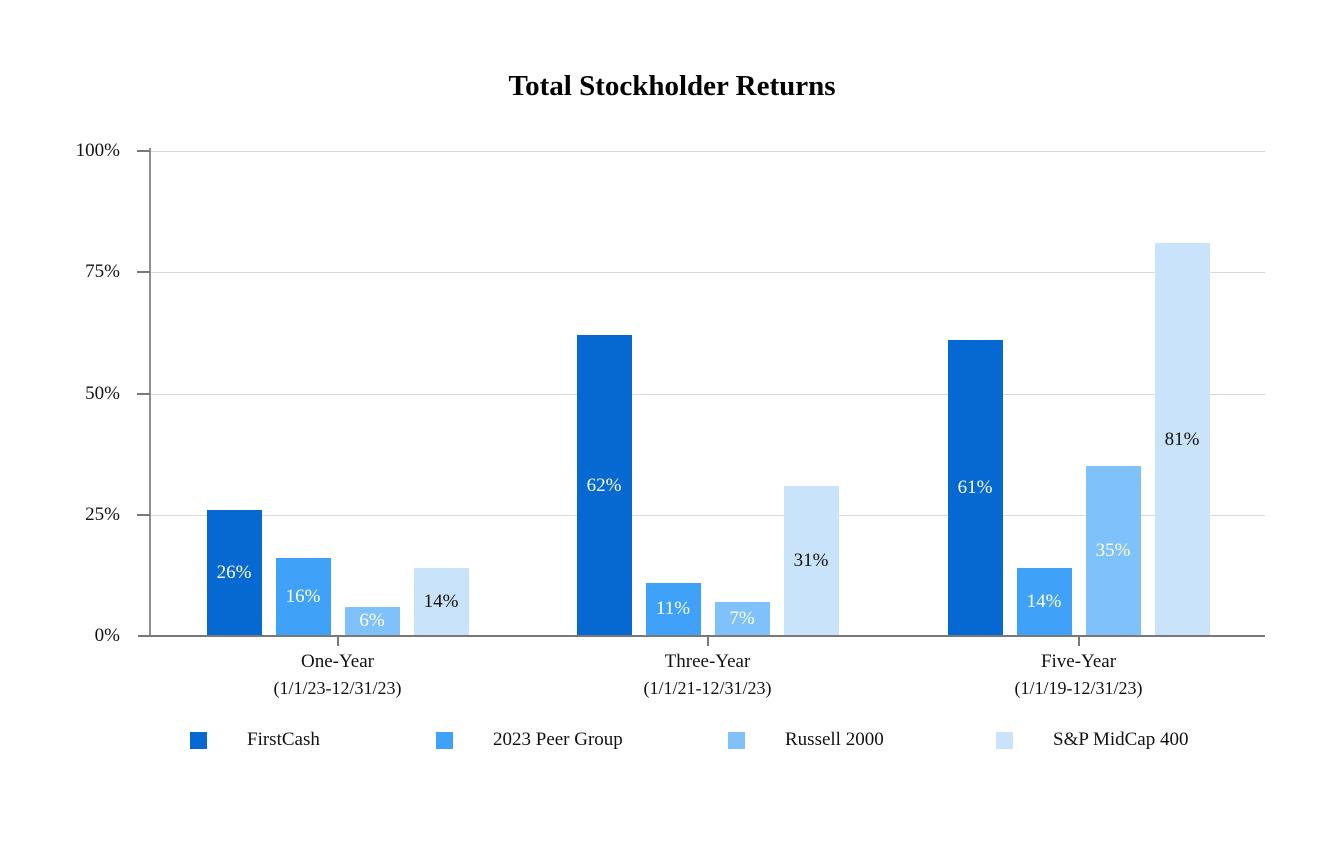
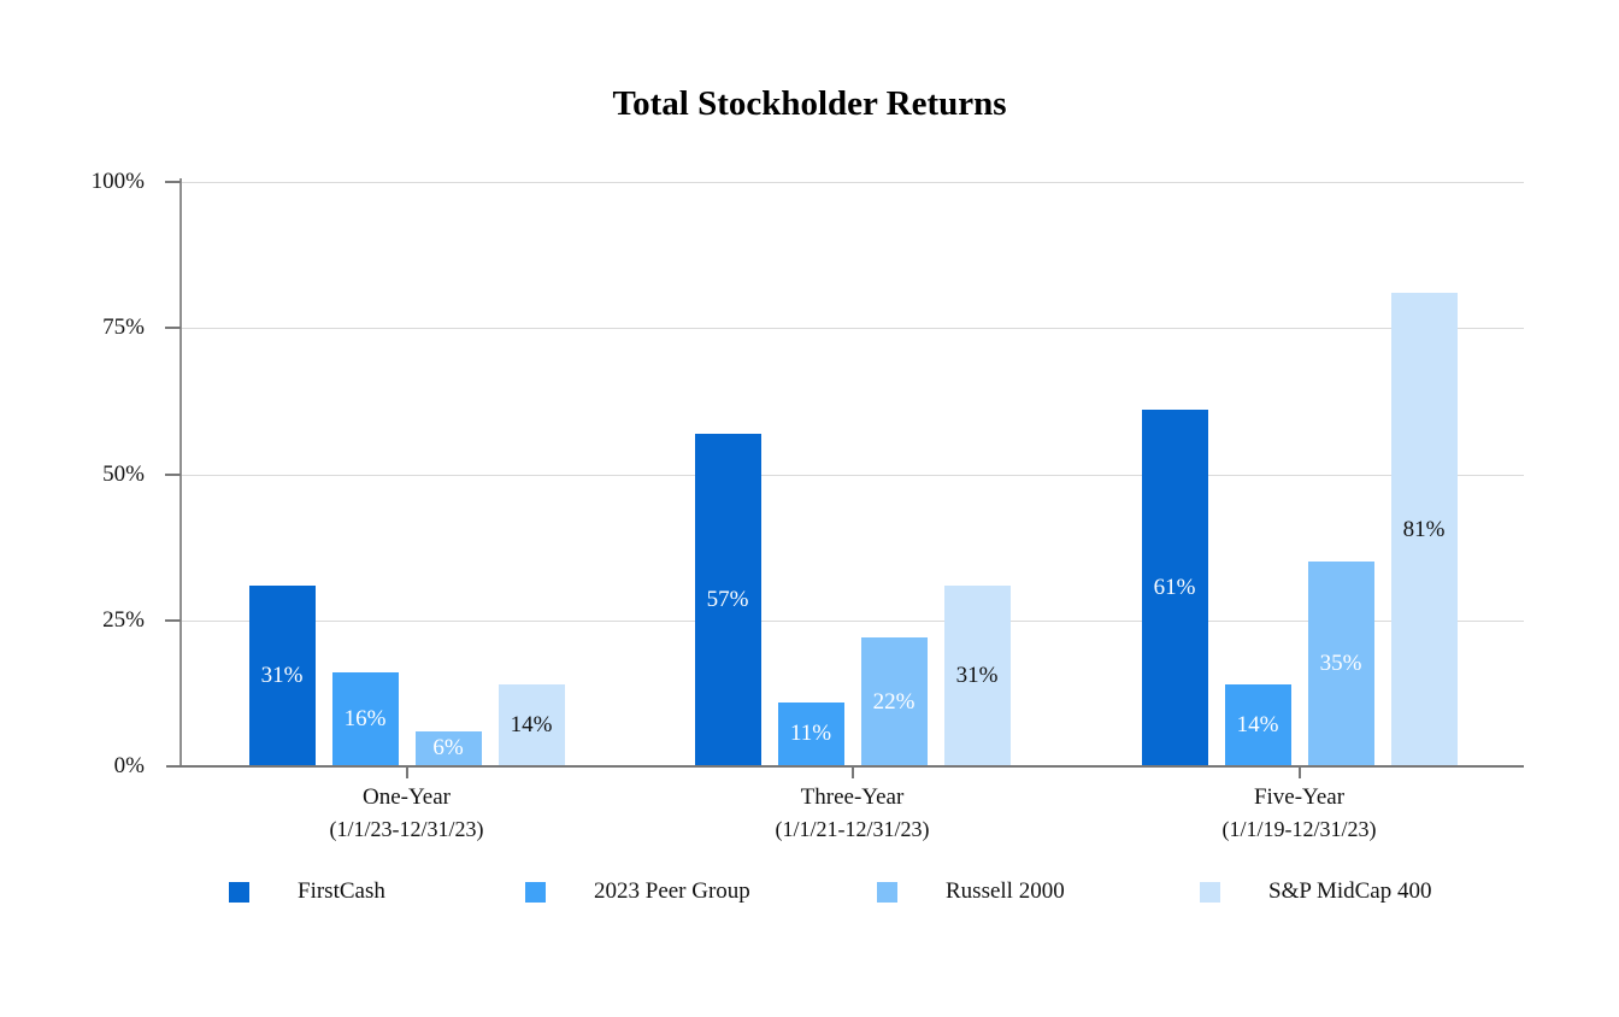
FirstCash/One-Year: 26% -> 31%
FirstCash/Three-Year: 62% -> 57%
Russell 2000/Three-Year: 7% -> 22%
